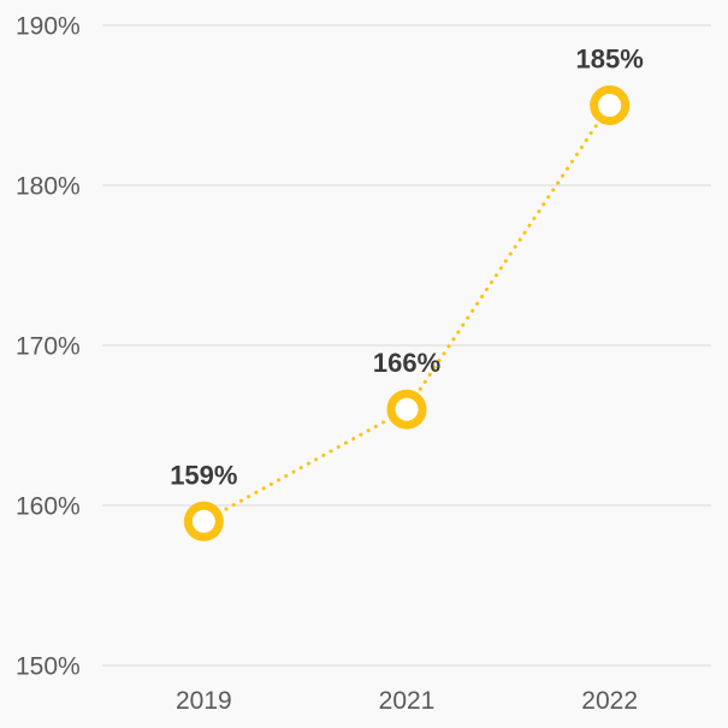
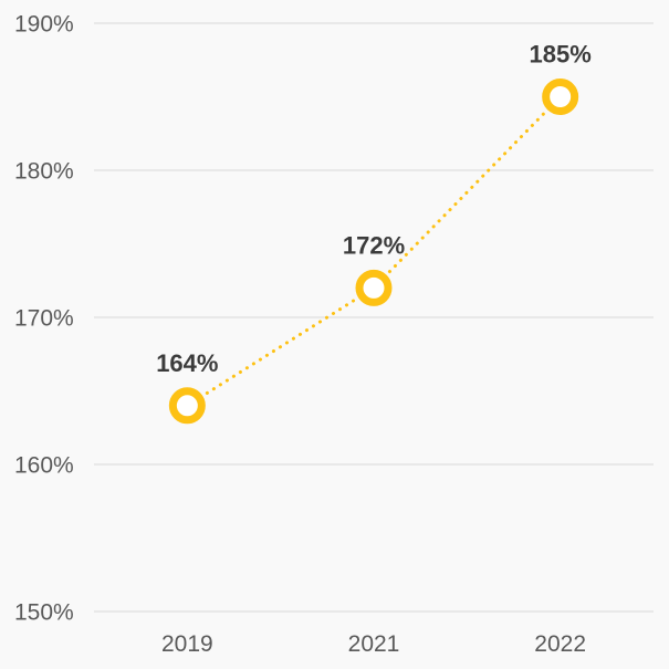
2019: 159% -> 164%
2021: 166% -> 172%
